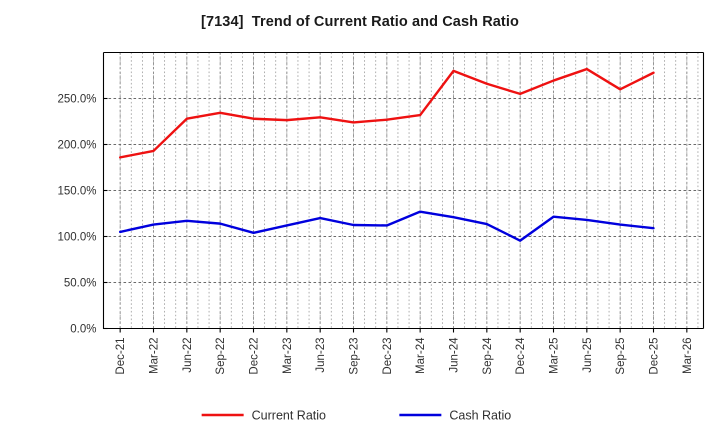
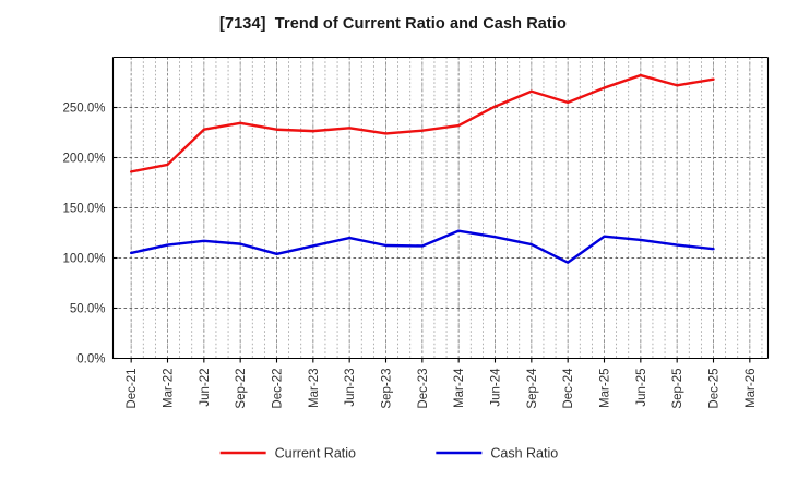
Current Ratio/Jun-24: 280% -> 250%
Current Ratio/Sep-25: 260% -> 270%
